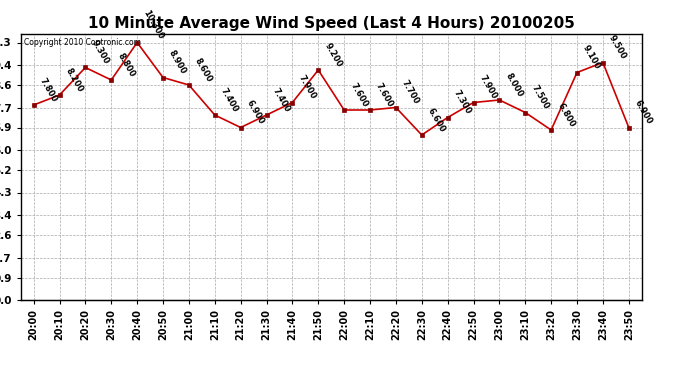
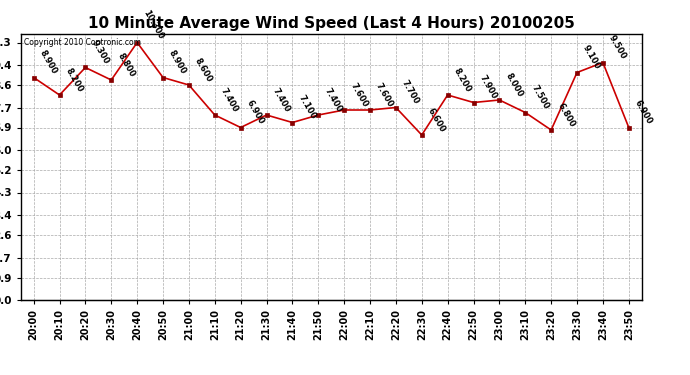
20:00: 7.800 -> 8.900
21:40: 7.900 -> 7.100
21:50: 9.200 -> 7.400
22:40: 7.300 -> 8.200
